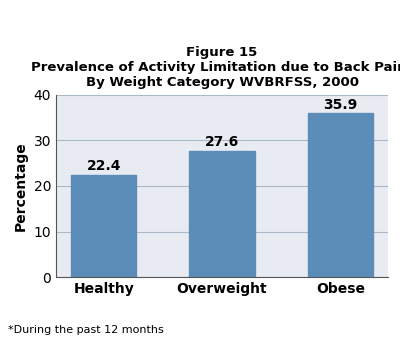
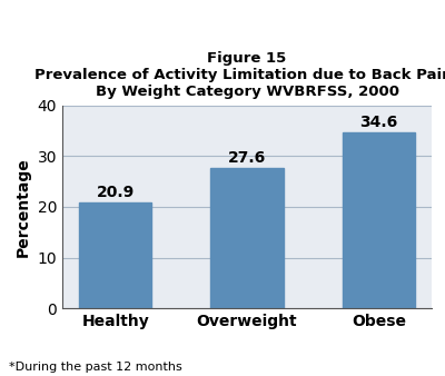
Healthy: 22.4 -> 20.9
Obese: 35.9 -> 34.6
